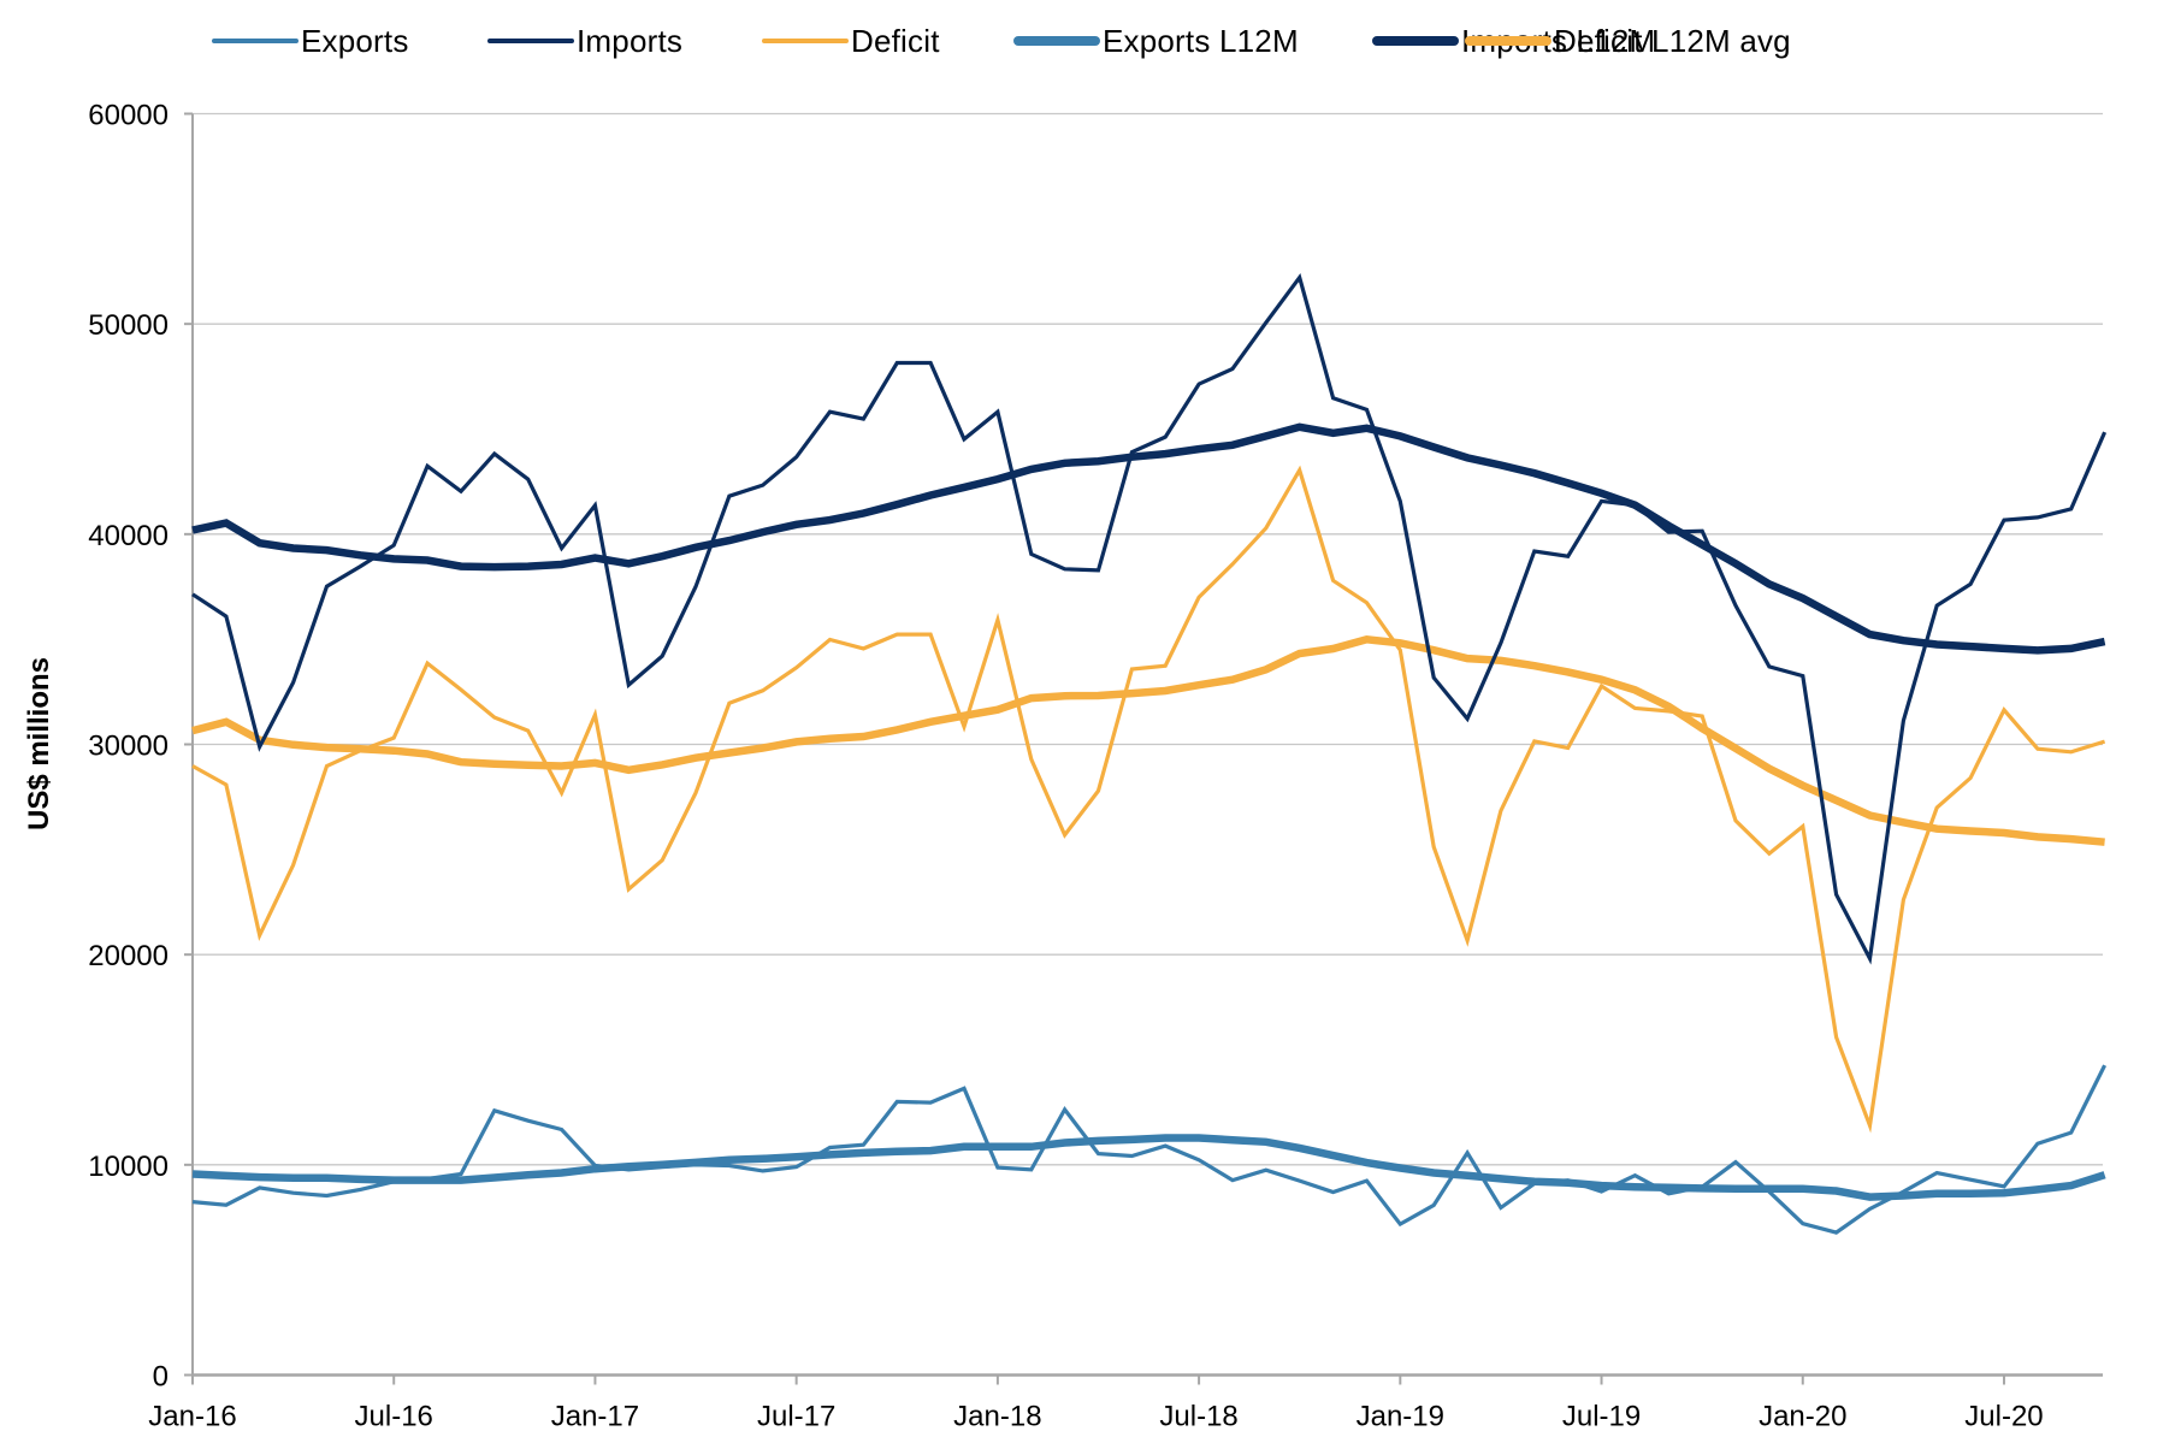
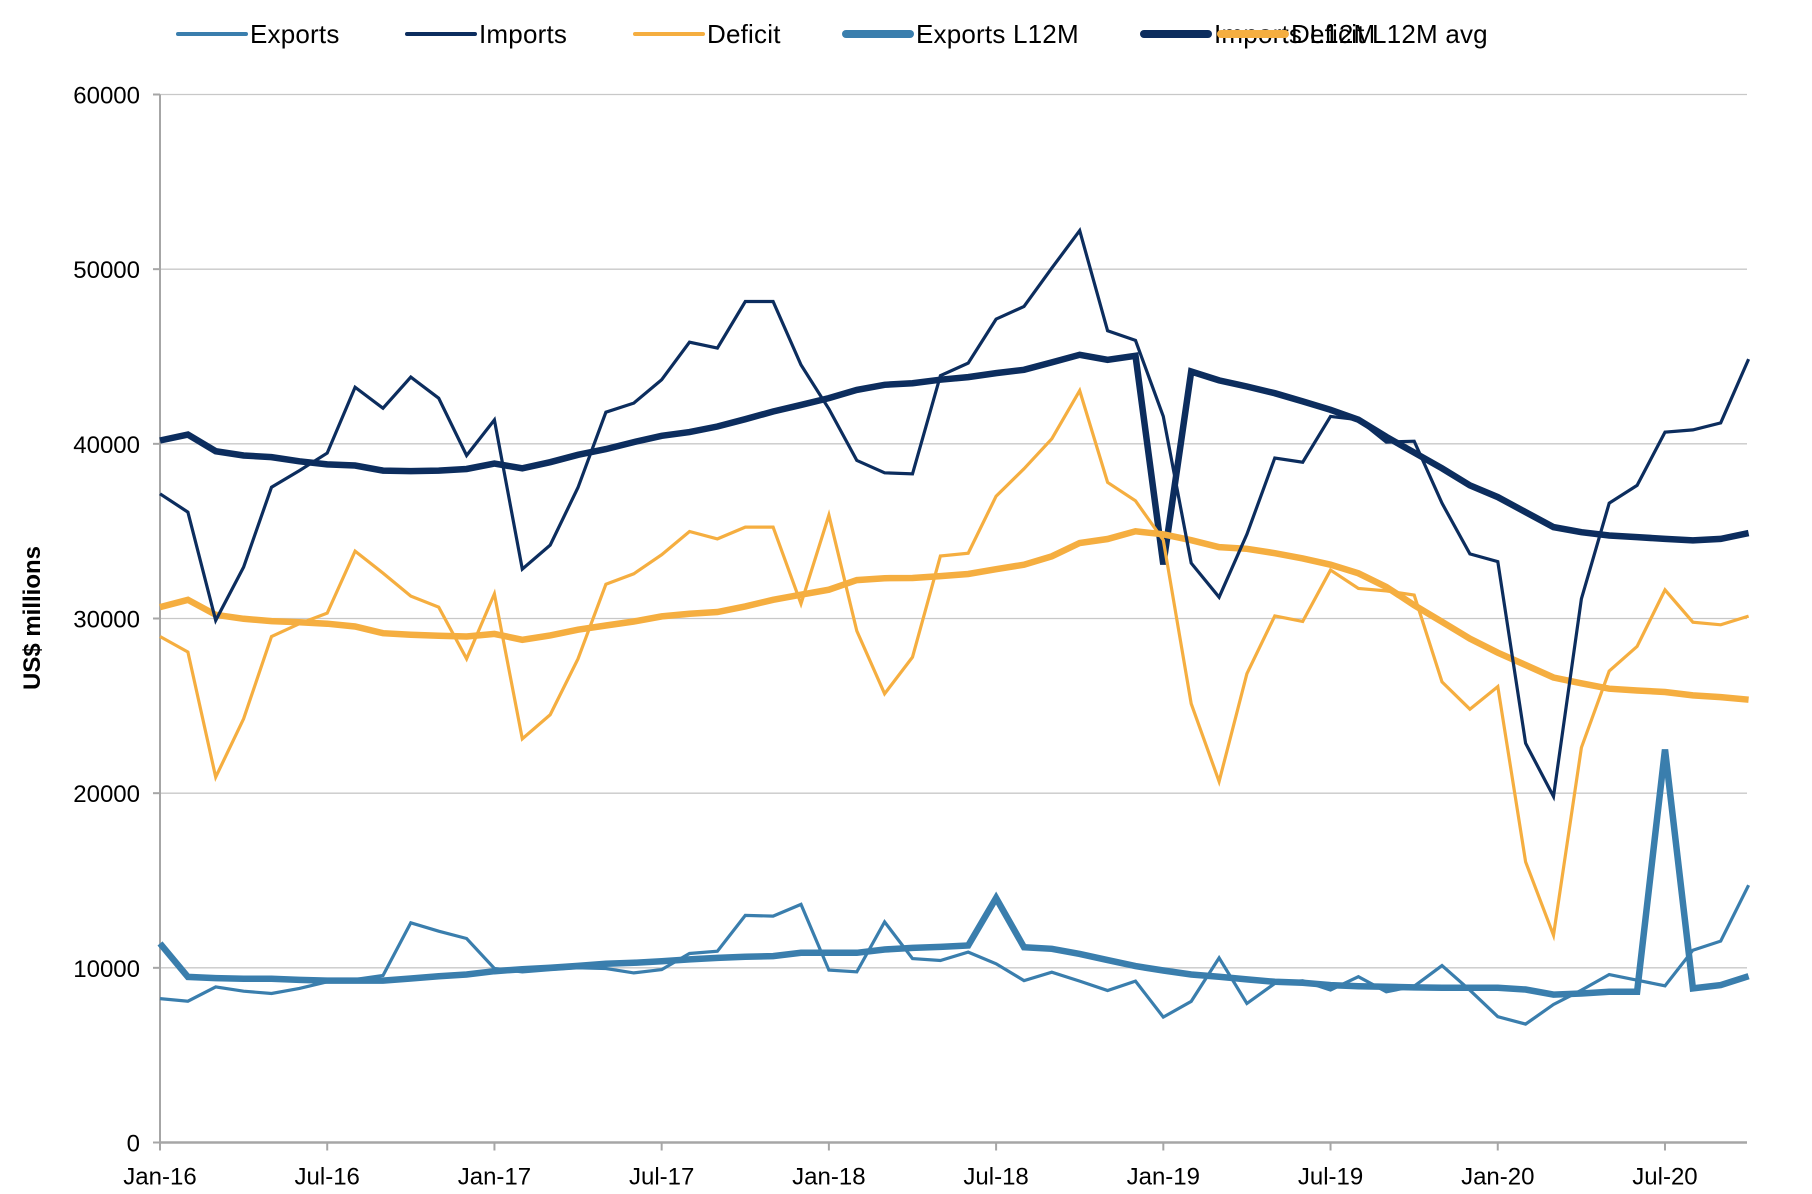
Exports L12M/Jan-16: 9600 -> 11400
Imports/Jan-18: 45800 -> 42000
Exports L12M/Jul-18: 11300 -> 14000
Imports L12M/Jan-19: 44700 -> 33100
Exports L12M/Jul-20: 8700 -> 22500
